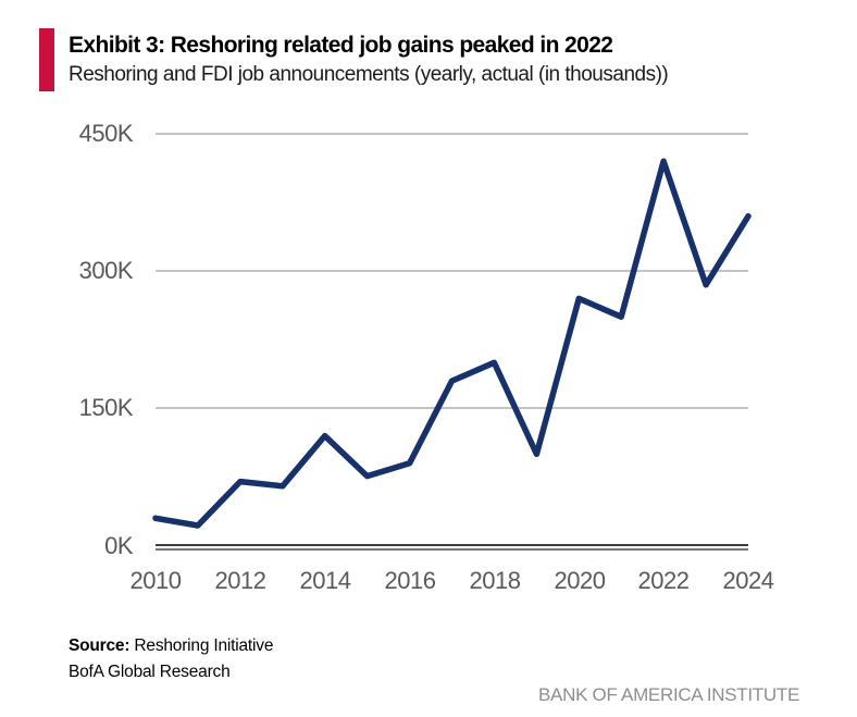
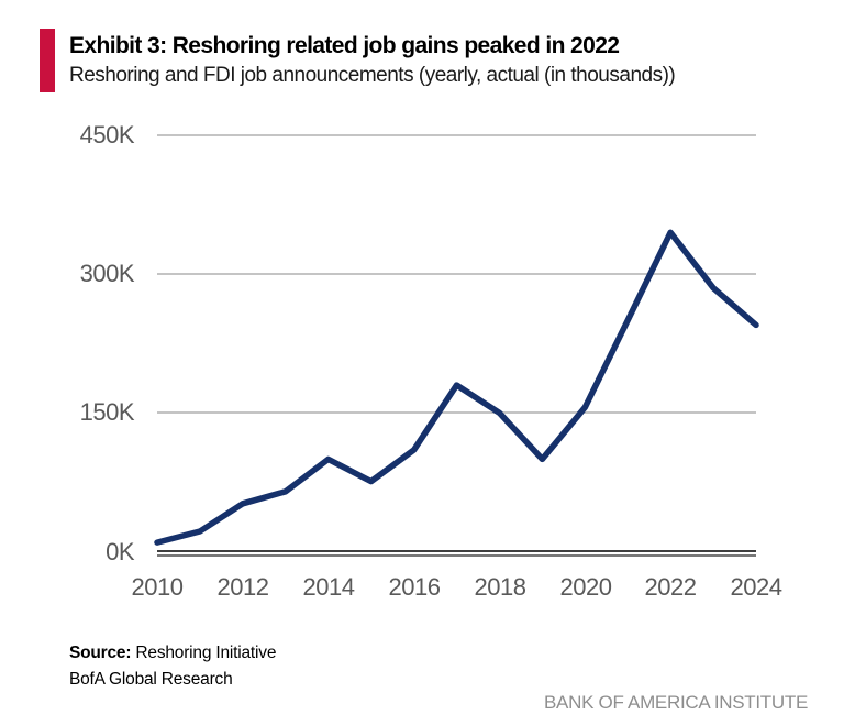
2010: 30K -> 10K
2012: 70K -> 50K
2014: 120K -> 100K
2016: 90K -> 110K
2018: 200K -> 150K
2020: 270K -> 160K
2022: 420K -> 340K
2024: 360K -> 240K
